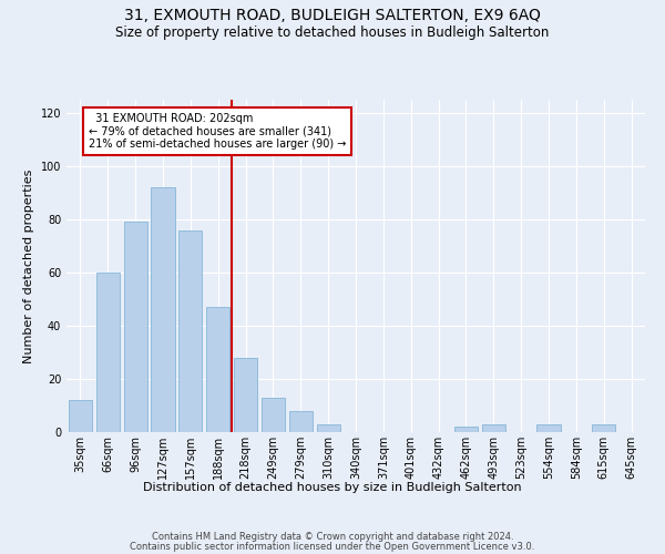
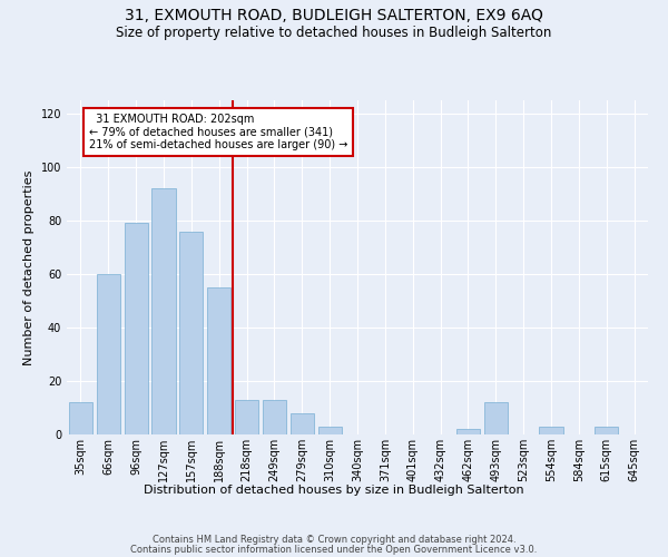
188sqm: 47 -> 55
218sqm: 28 -> 13
493sqm: 3 -> 12
